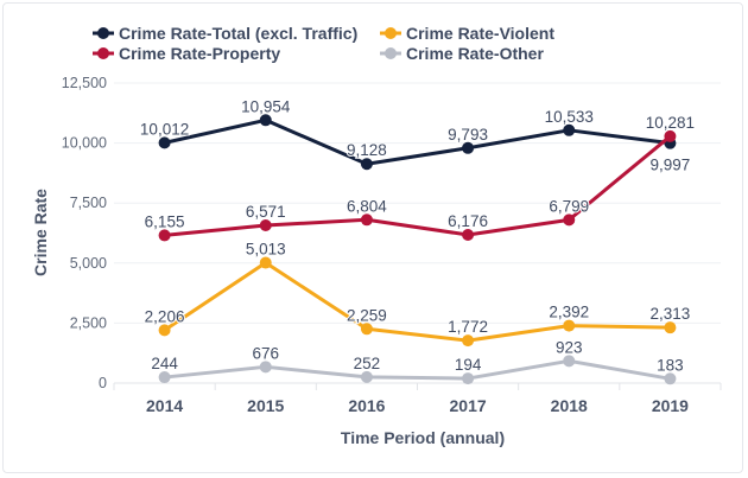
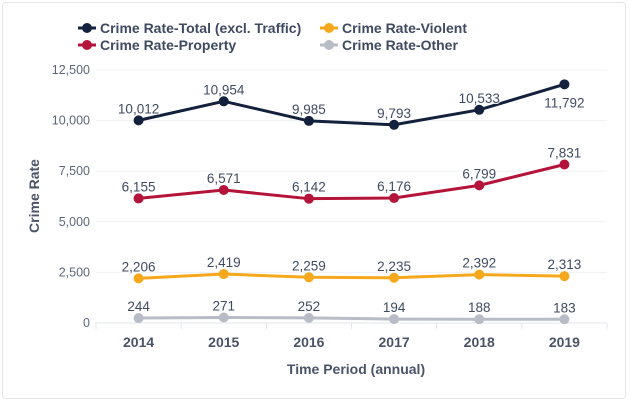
Crime Rate-Violent/2015: 5,013 -> 2,419
Crime Rate-Other/2015: 676 -> 271
Crime Rate-Total (excl. Traffic)/2016: 9,128 -> 9,985
Crime Rate-Property/2016: 6,804 -> 6,142
Crime Rate-Violent/2017: 1,772 -> 2,235
Crime Rate-Other/2018: 923 -> 188
Crime Rate-Total (excl. Traffic)/2019: 9,997 -> 11,792
Crime Rate-Property/2019: 10,281 -> 7,831
